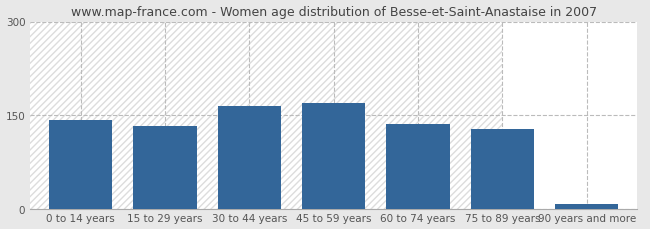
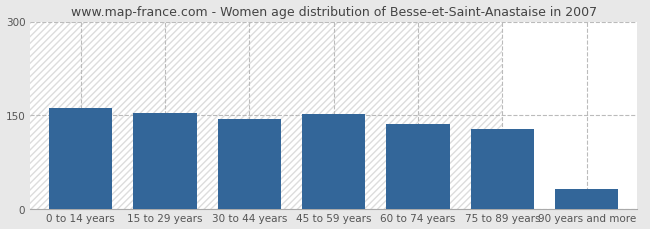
0 to 14 years: 142 -> 162
15 to 29 years: 133 -> 154
30 to 44 years: 165 -> 144
45 to 59 years: 170 -> 152
90 years and more: 8 -> 32
